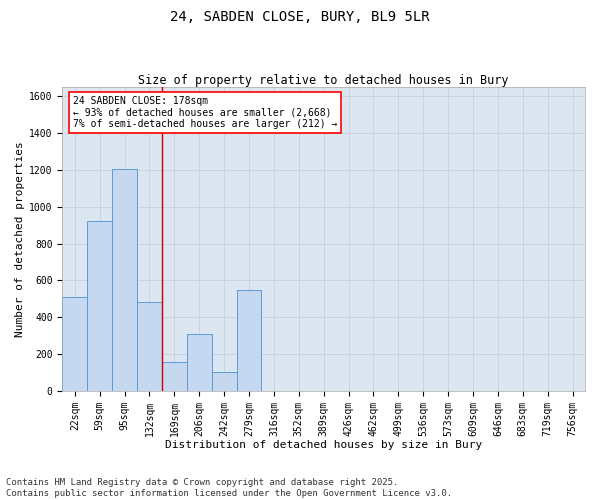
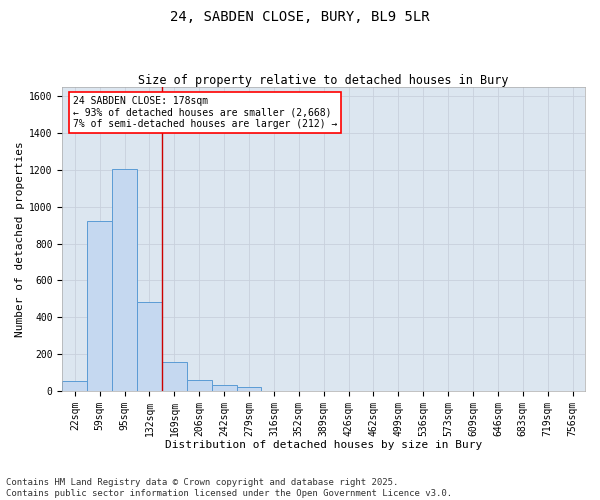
22sqm: 510 -> 60
206sqm: 310 -> 60
242sqm: 100 -> 30
279sqm: 550 -> 20
